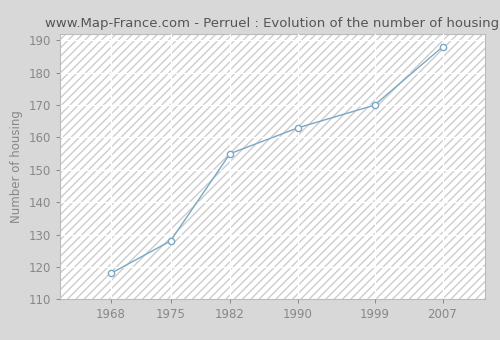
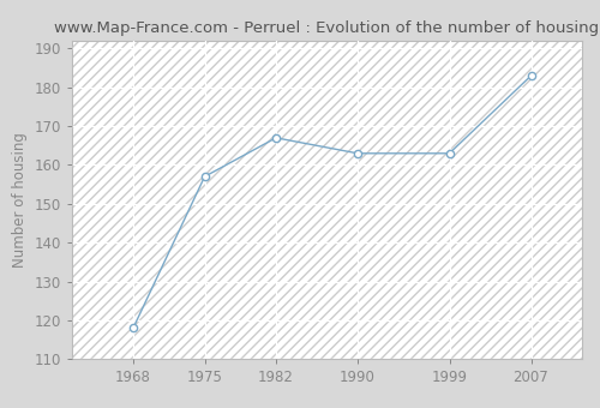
1975: 128 -> 157
1982: 155 -> 167
1999: 170 -> 163
2007: 188 -> 183
